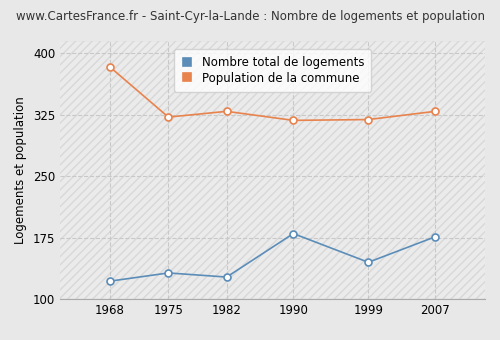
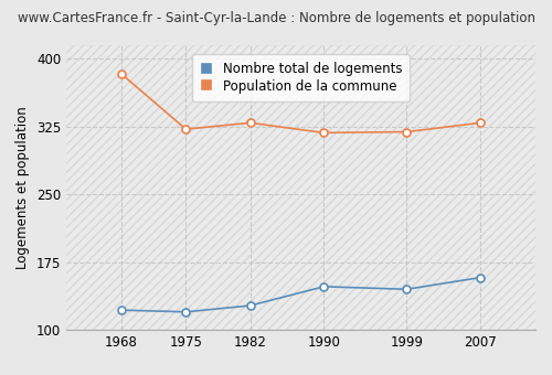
Nombre total de logements/1975: 132 -> 120
Nombre total de logements/1990: 180 -> 148
Nombre total de logements/2007: 176 -> 158
